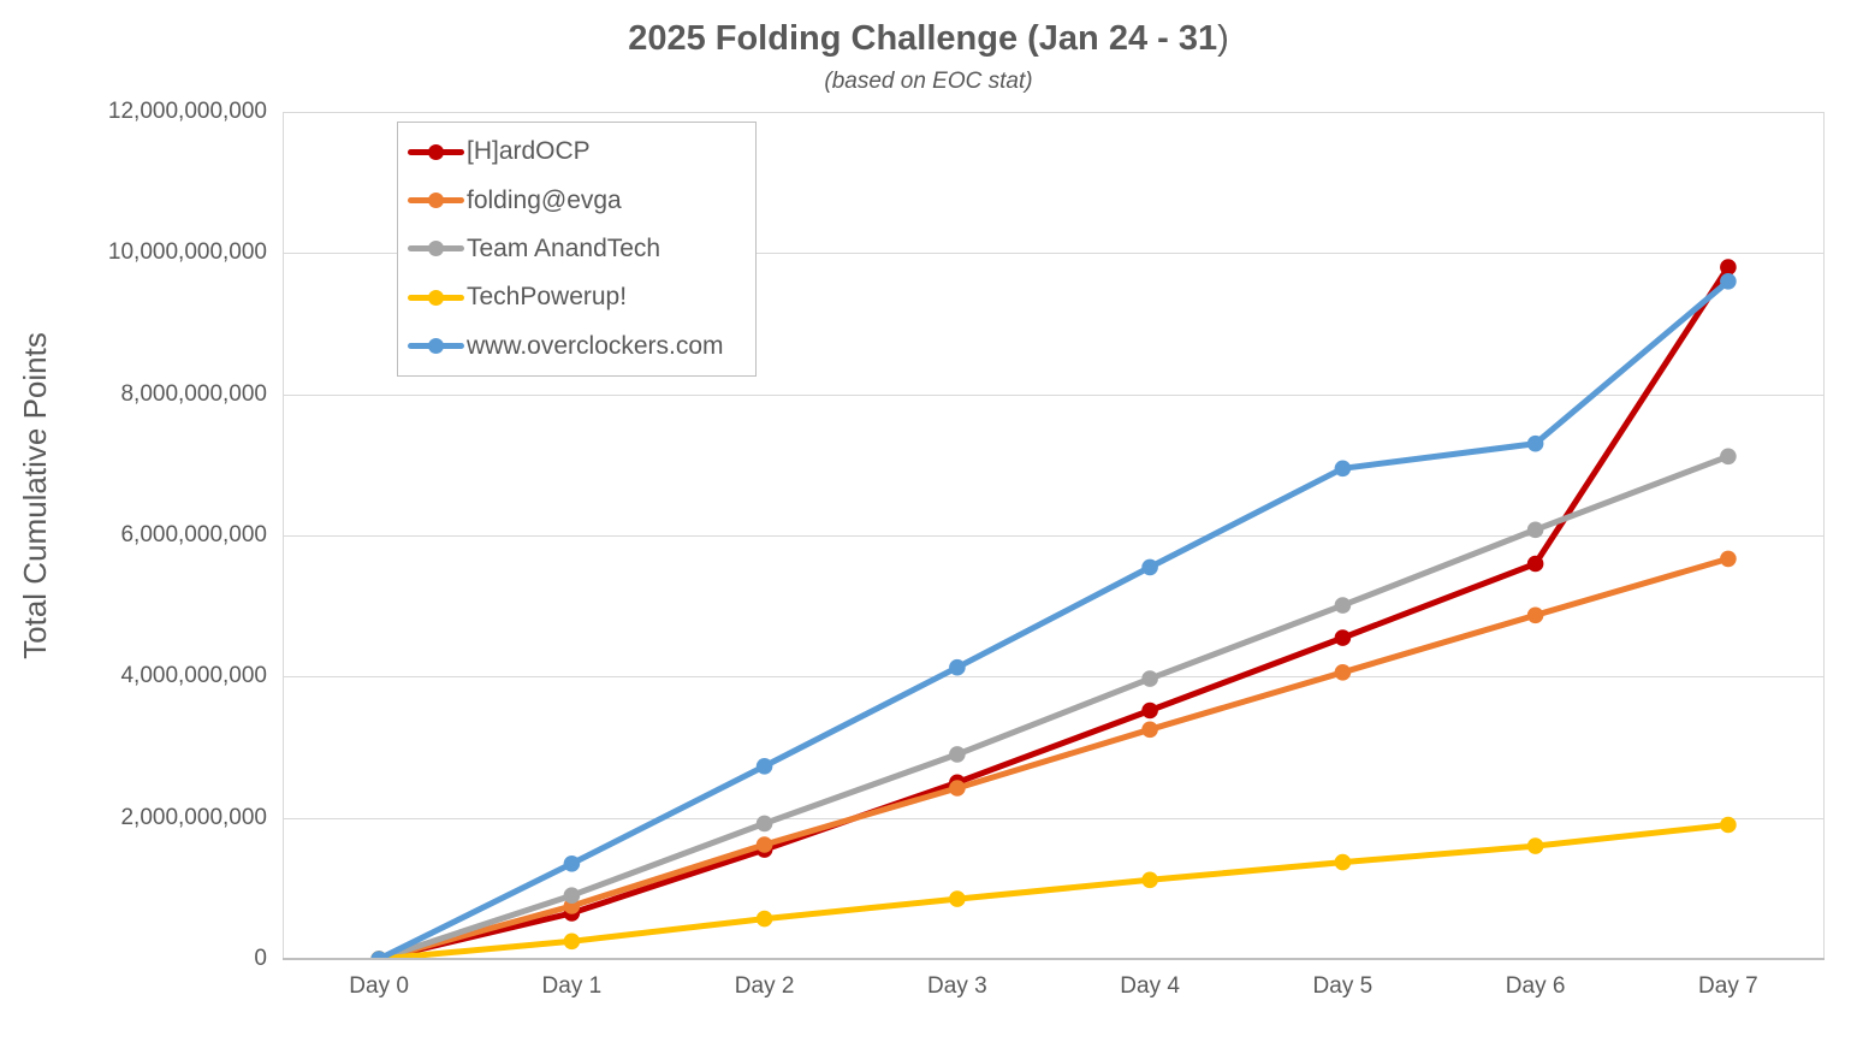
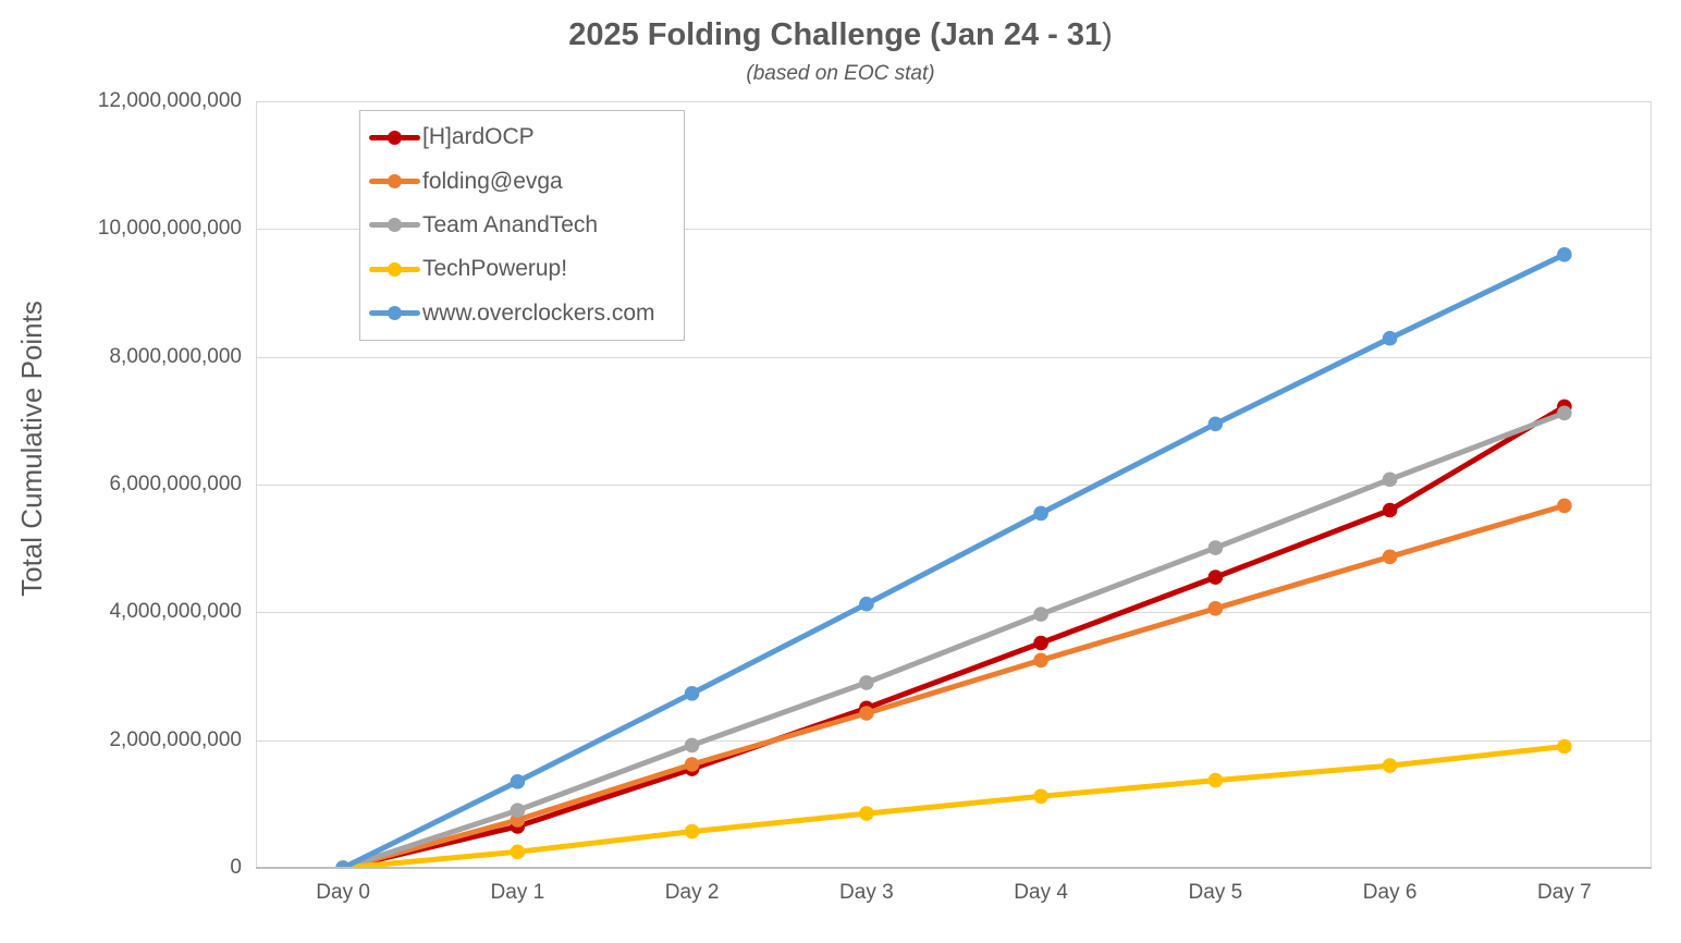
www.overclockers.com/Day 6: 7300000000 -> 8300000000
[H]ardOCP/Day 7: 9800000000 -> 7200000000
